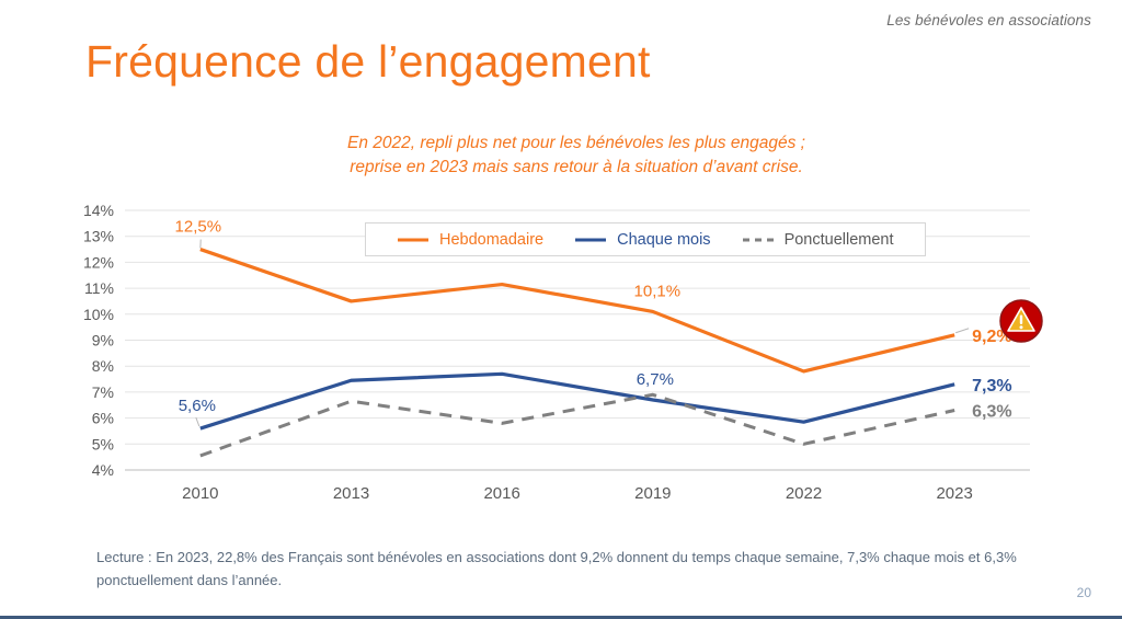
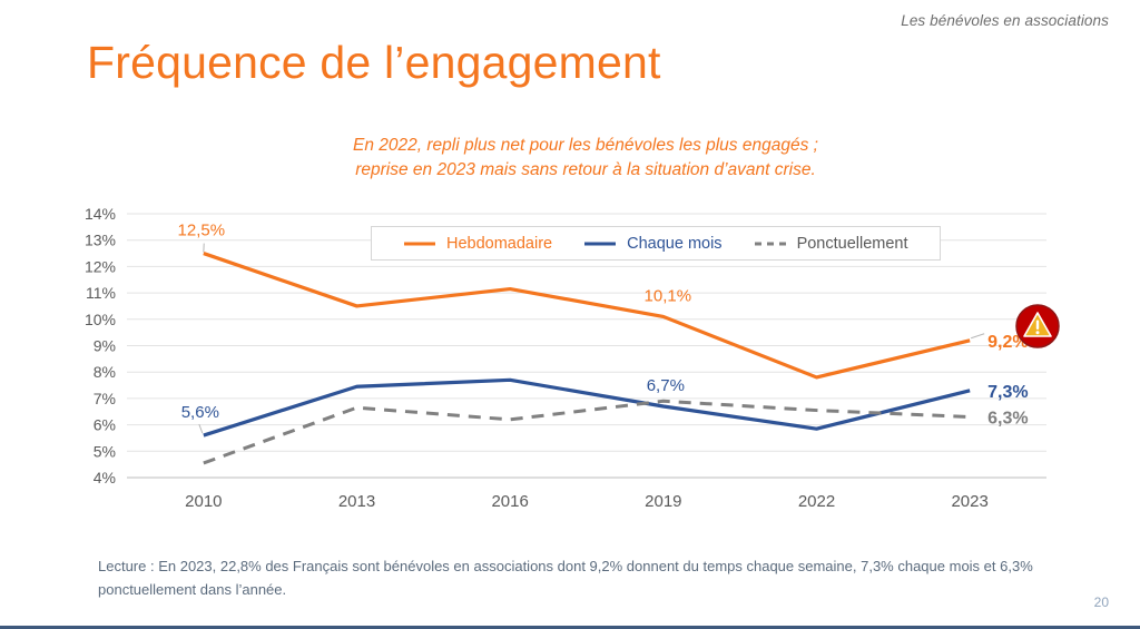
Ponctuellement/2016: 5.8% -> 6.2%
Ponctuellement/2022: 5.0% -> 6.5%
